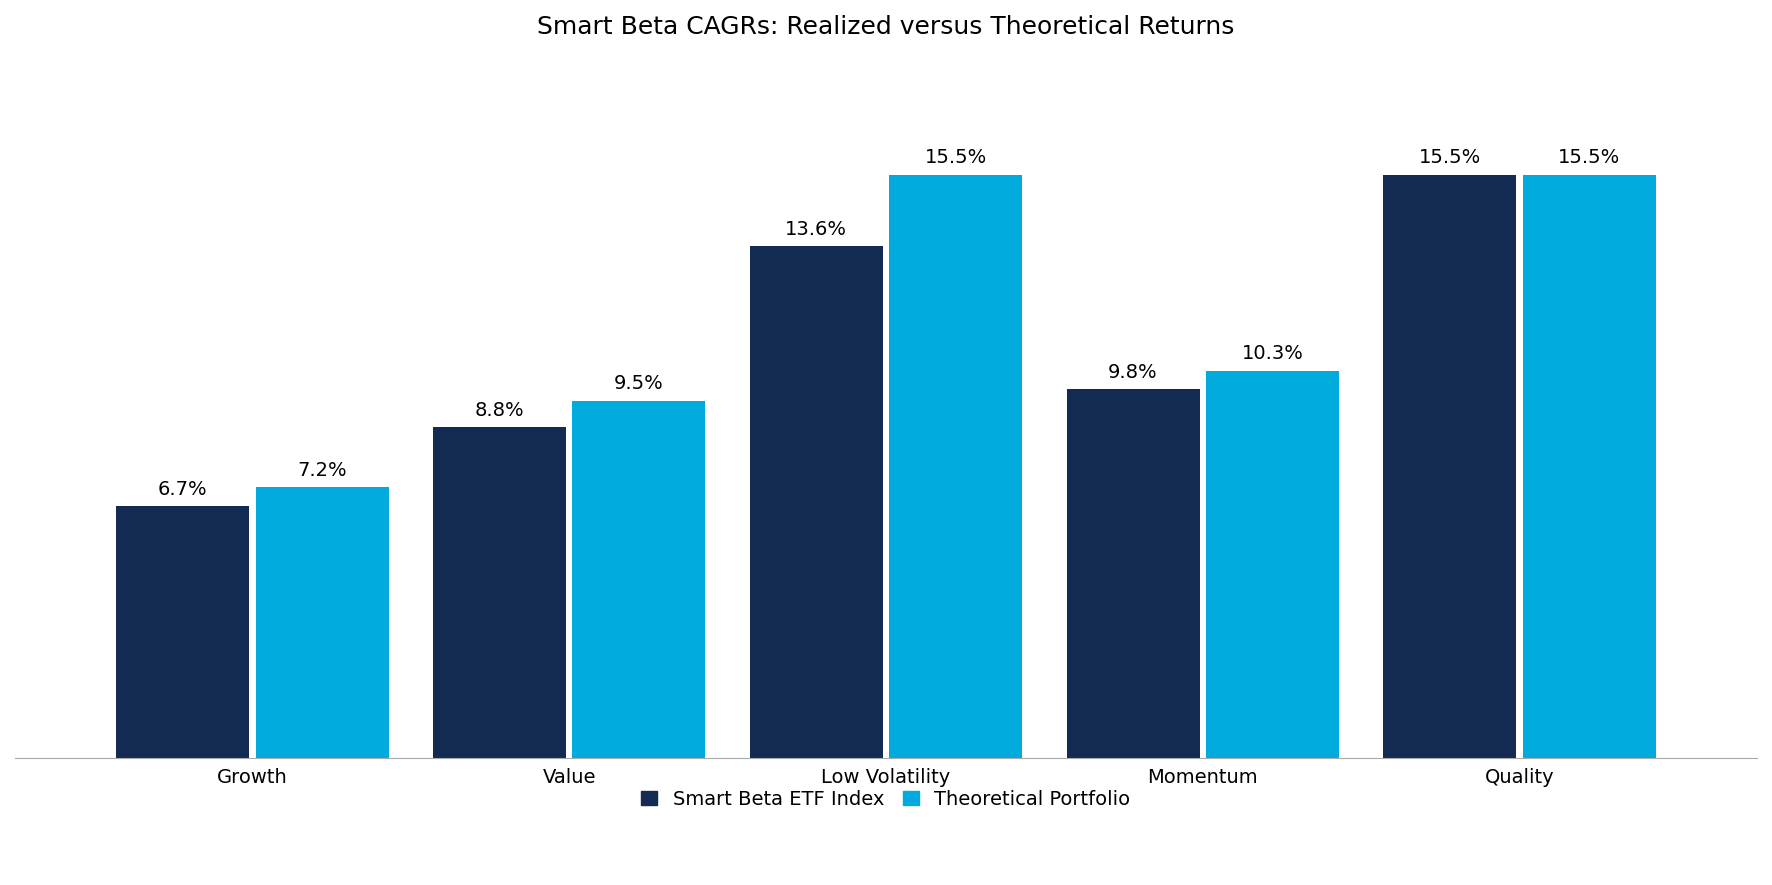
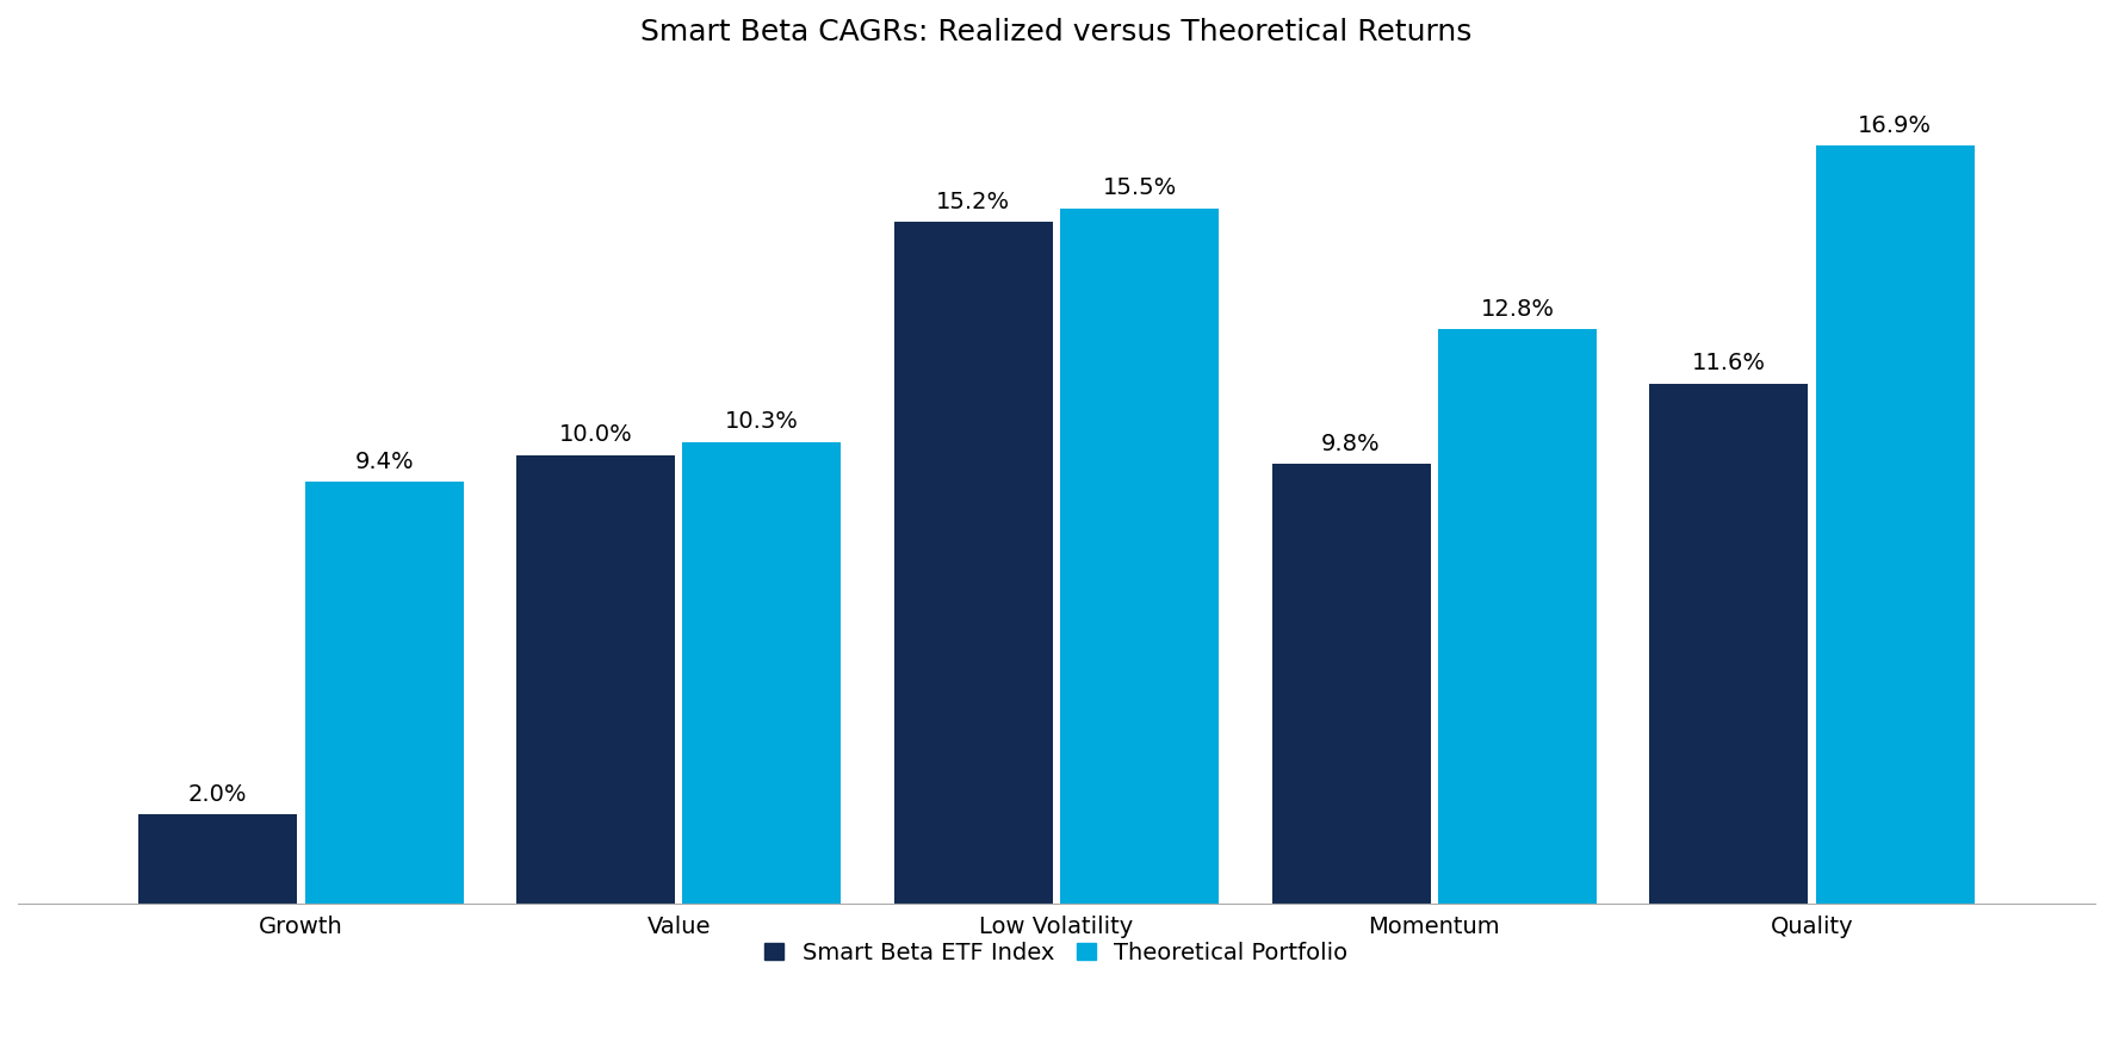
Smart Beta ETF Index/Growth: 6.7% -> 2.0%
Theoretical Portfolio/Growth: 7.2% -> 9.4%
Smart Beta ETF Index/Value: 8.8% -> 10.0%
Theoretical Portfolio/Value: 9.5% -> 10.3%
Smart Beta ETF Index/Low Volatility: 13.6% -> 15.2%
Theoretical Portfolio/Momentum: 10.3% -> 12.8%
Smart Beta ETF Index/Quality: 15.5% -> 11.6%
Theoretical Portfolio/Quality: 15.5% -> 16.9%
